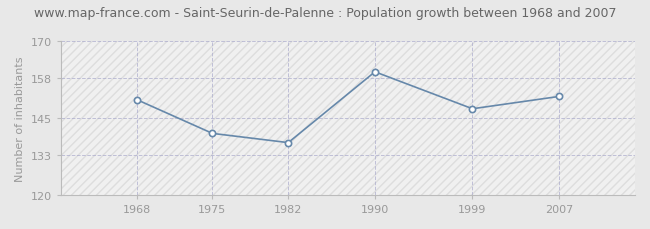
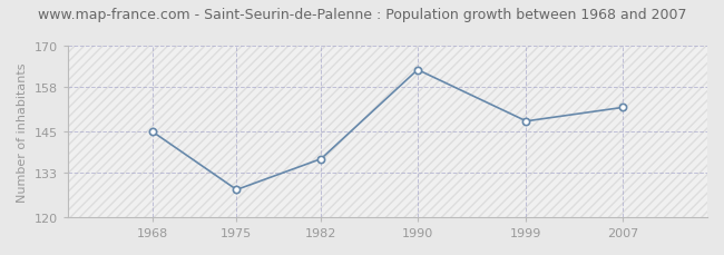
1968: 151 -> 145
1975: 140 -> 128
1990: 160 -> 163
